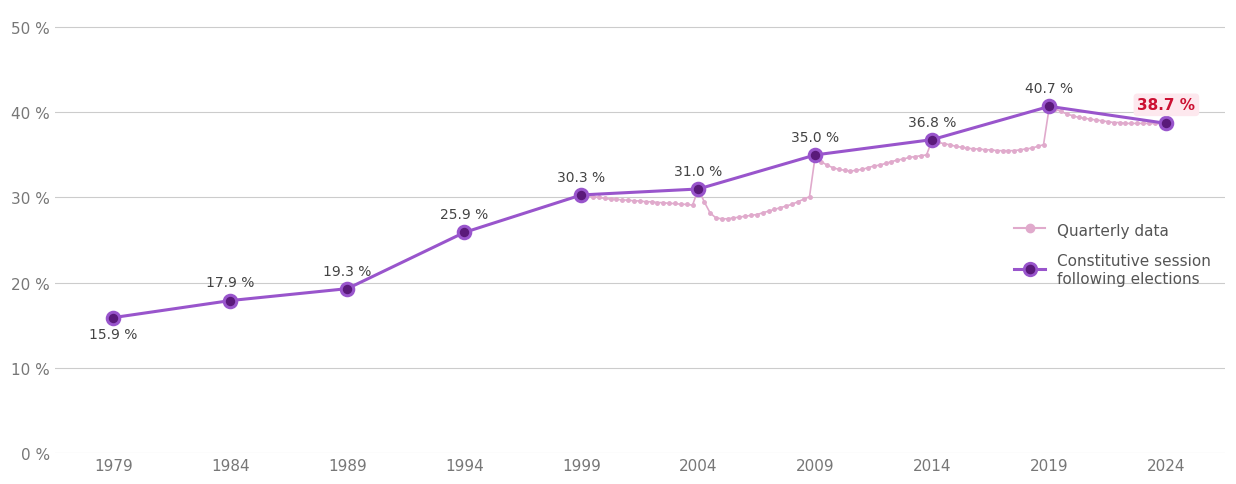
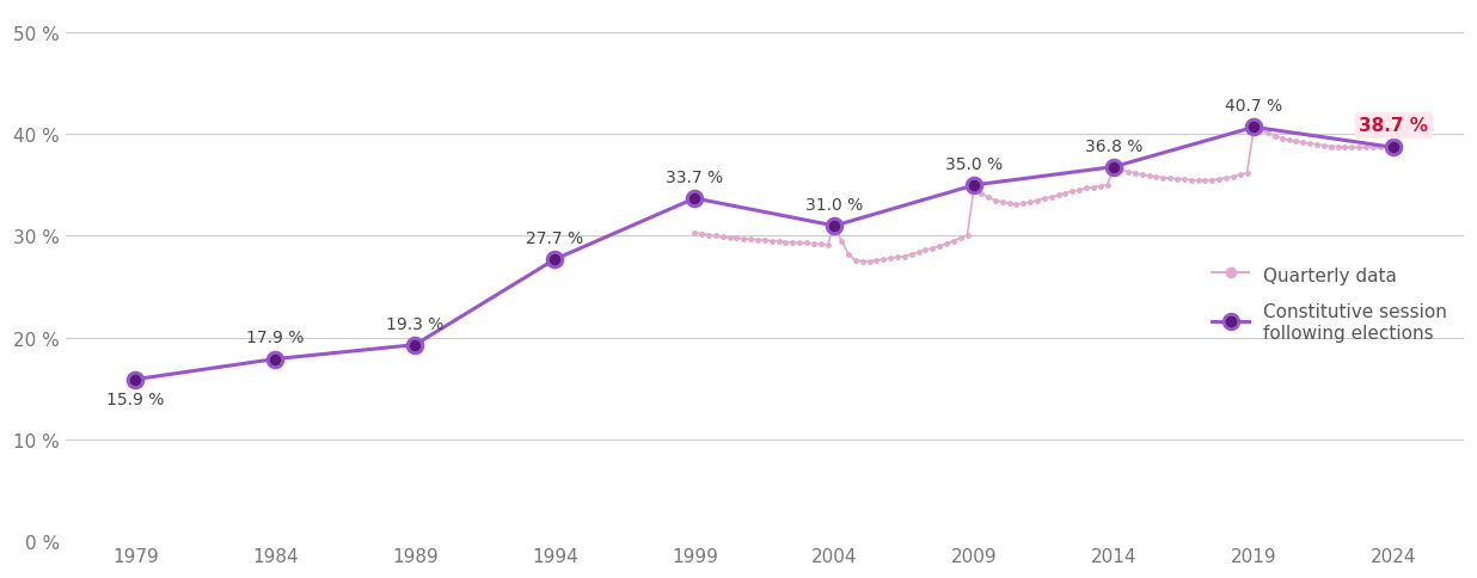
Constitutive session following elections/1994: 25.9 -> 27.7
Constitutive session following elections/1999: 30.3 -> 33.7
